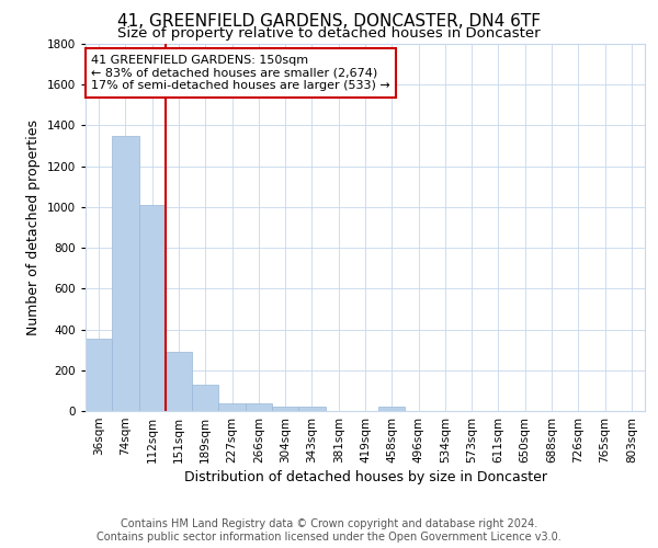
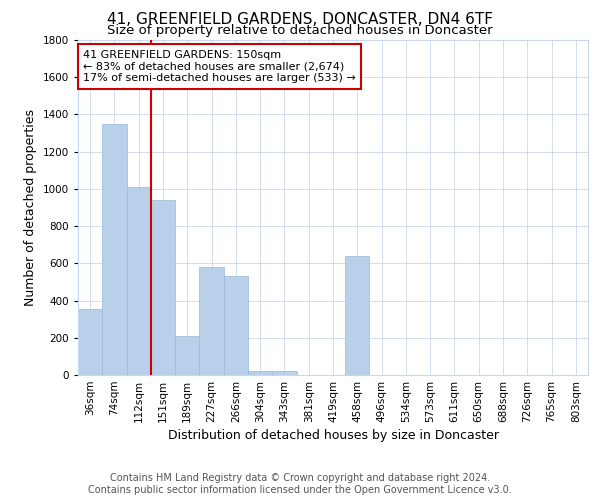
151sqm: 290 -> 940
189sqm: 130 -> 210
227sqm: 40 -> 580
266sqm: 40 -> 530
458sqm: 20 -> 640
